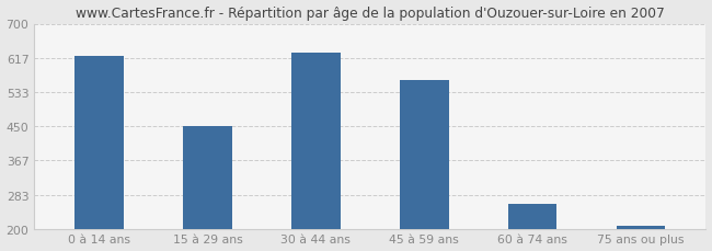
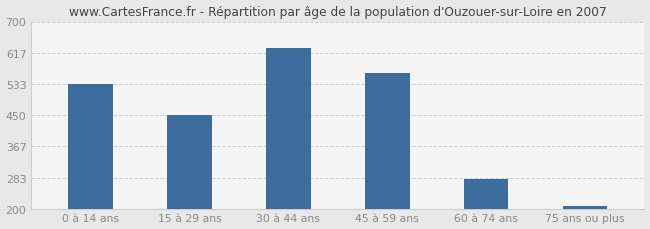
0 à 14 ans: 620 -> 533
60 à 74 ans: 260 -> 280
